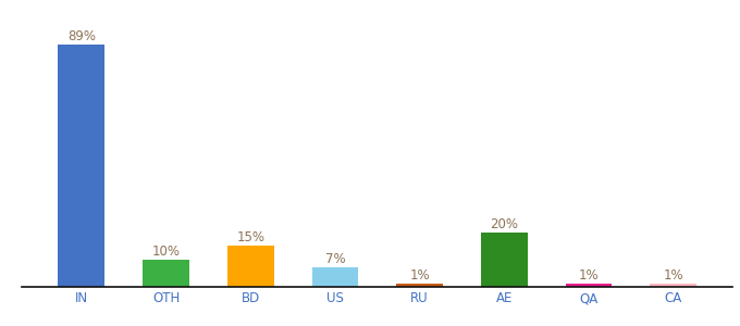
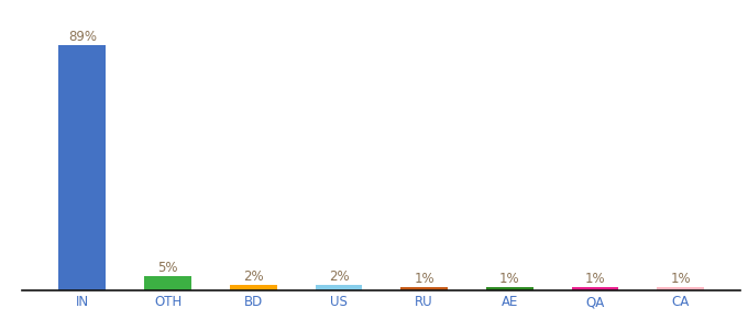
OTH: 10% -> 5%
BD: 15% -> 2%
US: 7% -> 2%
AE: 20% -> 1%
